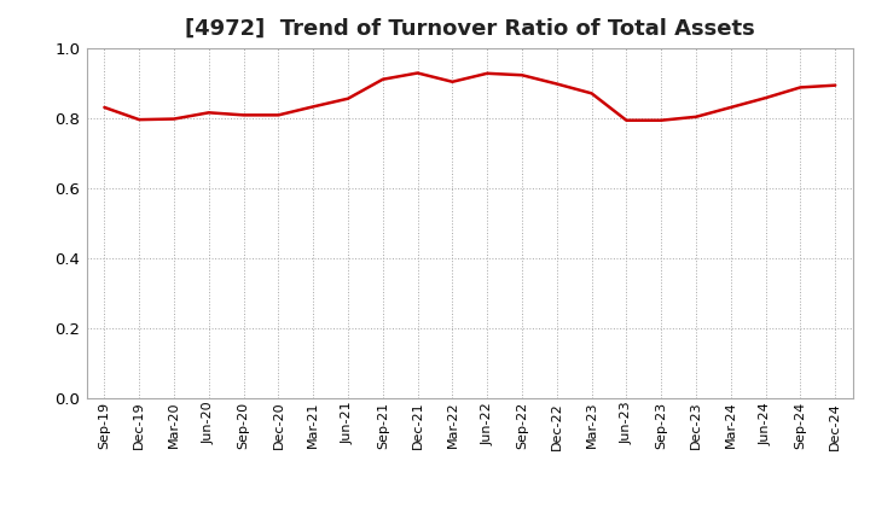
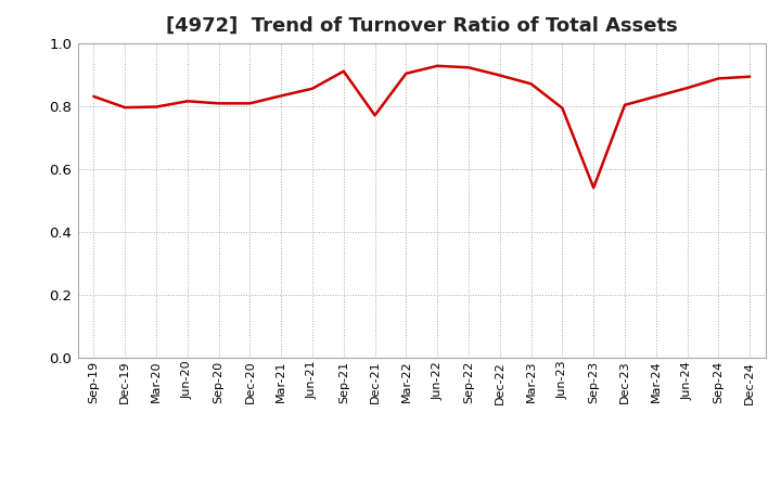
Dec-21: 0.928 -> 0.770
Sep-23: 0.793 -> 0.540
